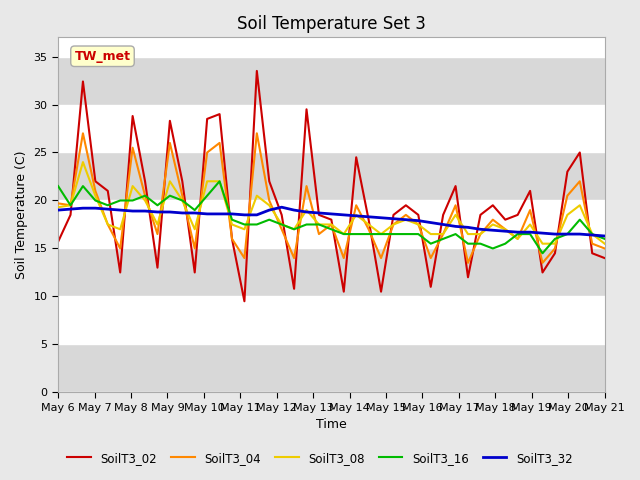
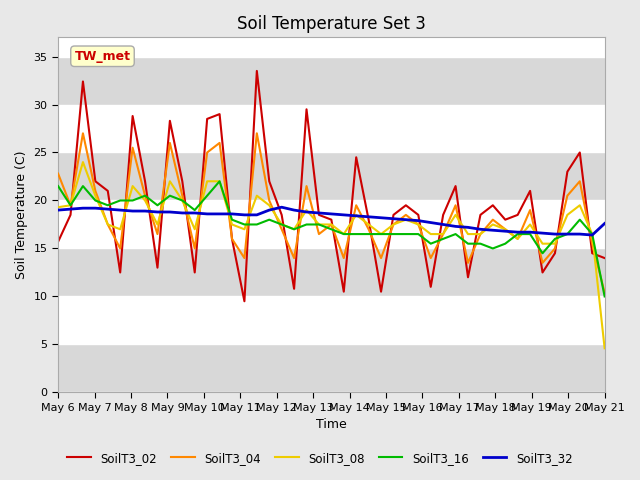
SoilT3_04/May 6: 19.7 -> 22.8
SoilT3_04/May 21: 15.0 -> 10.4
SoilT3_08/May 21: 15.5 -> 4.6
SoilT3_16/May 21: 16.0 -> 10.0
SoilT3_32/May 21: 16.3 -> 17.6
